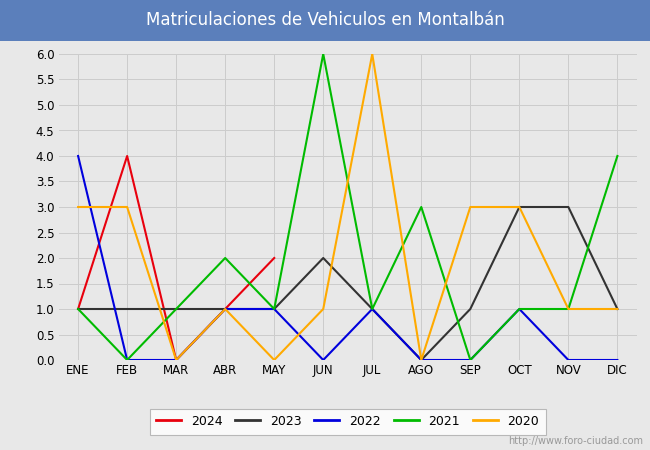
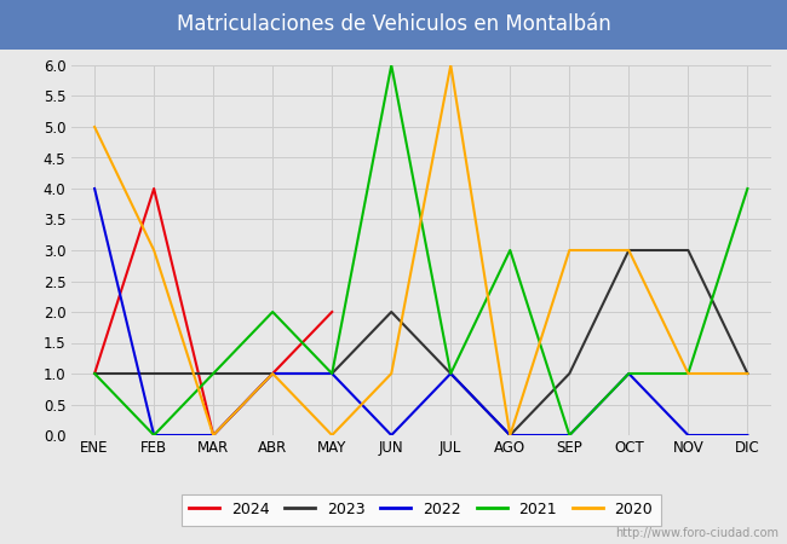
2020/ENE: 3 -> 5
